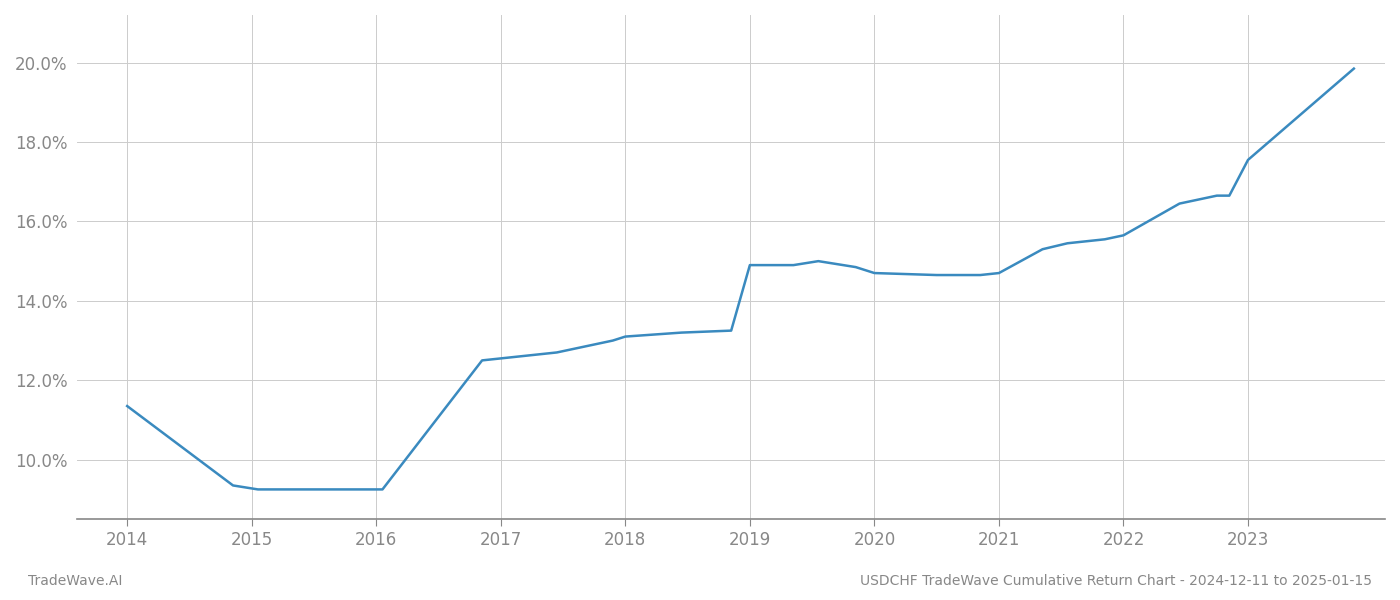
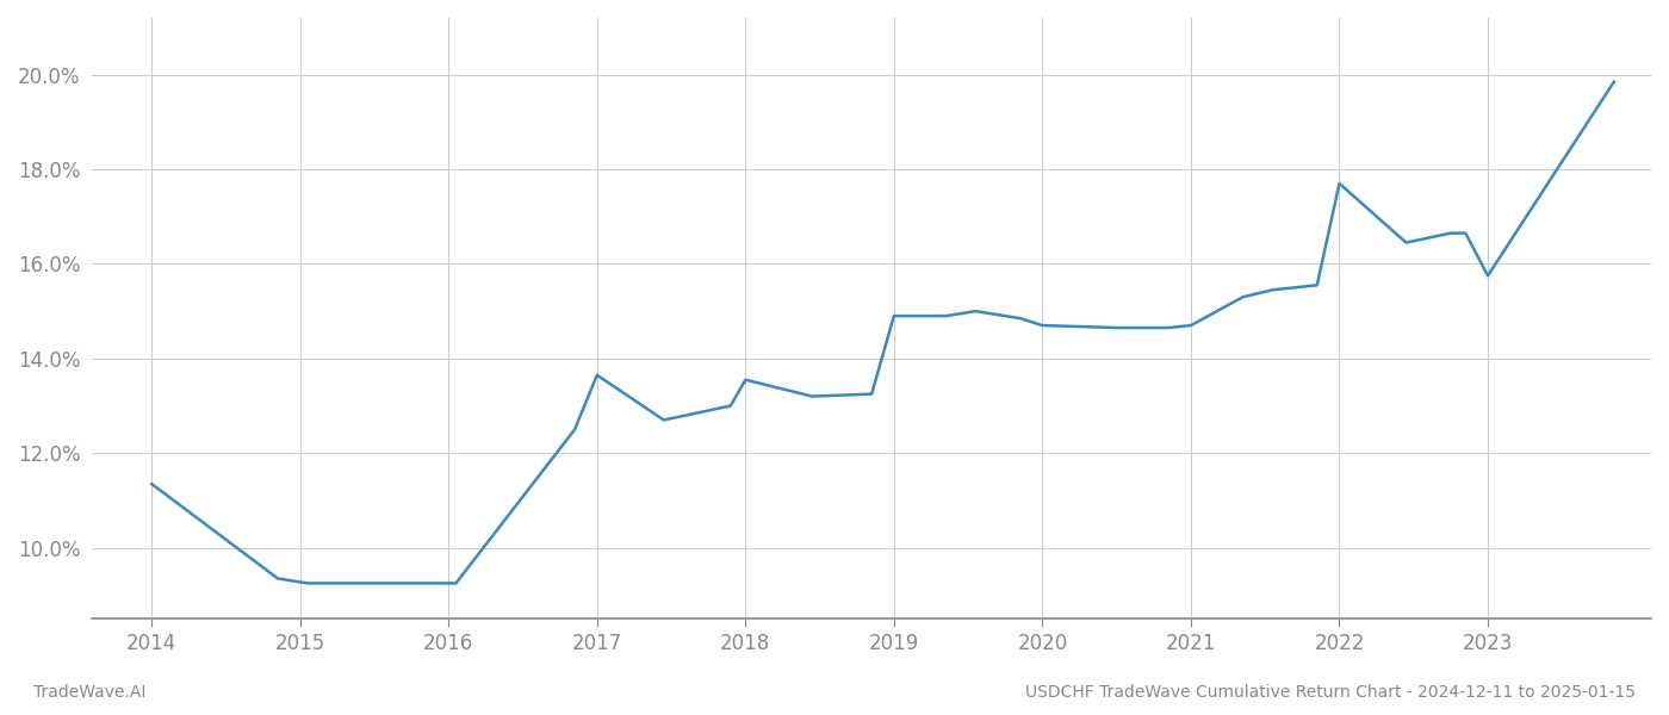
2017: 12.55% -> 13.65%
2018: 13.10% -> 13.55%
2022: 15.65% -> 17.70%
2023: 17.55% -> 15.75%
